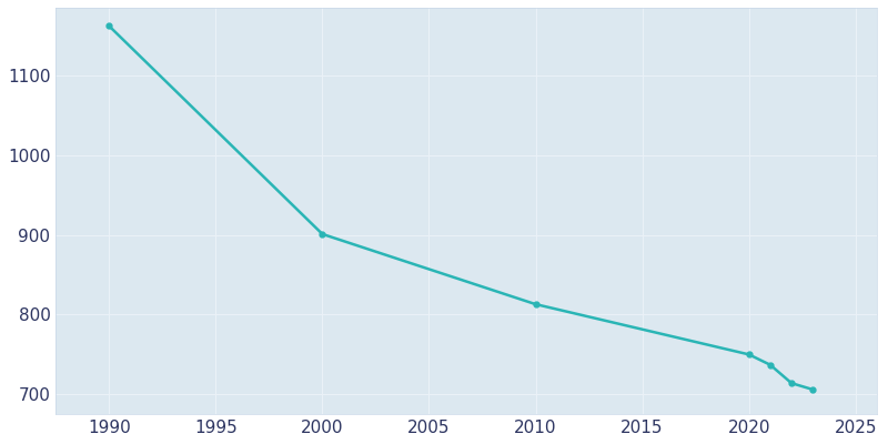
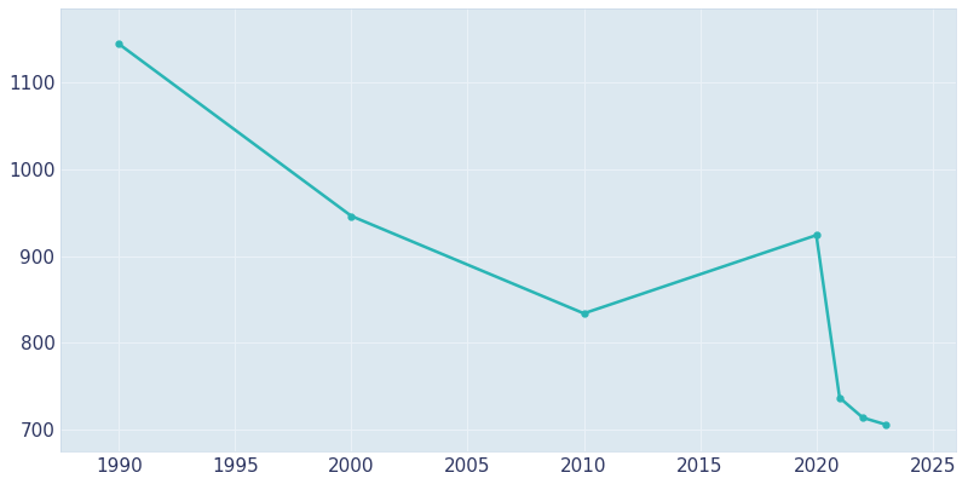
1990: 1162 -> 1144
2000: 901 -> 946
2010: 813 -> 834
2020: 750 -> 924
